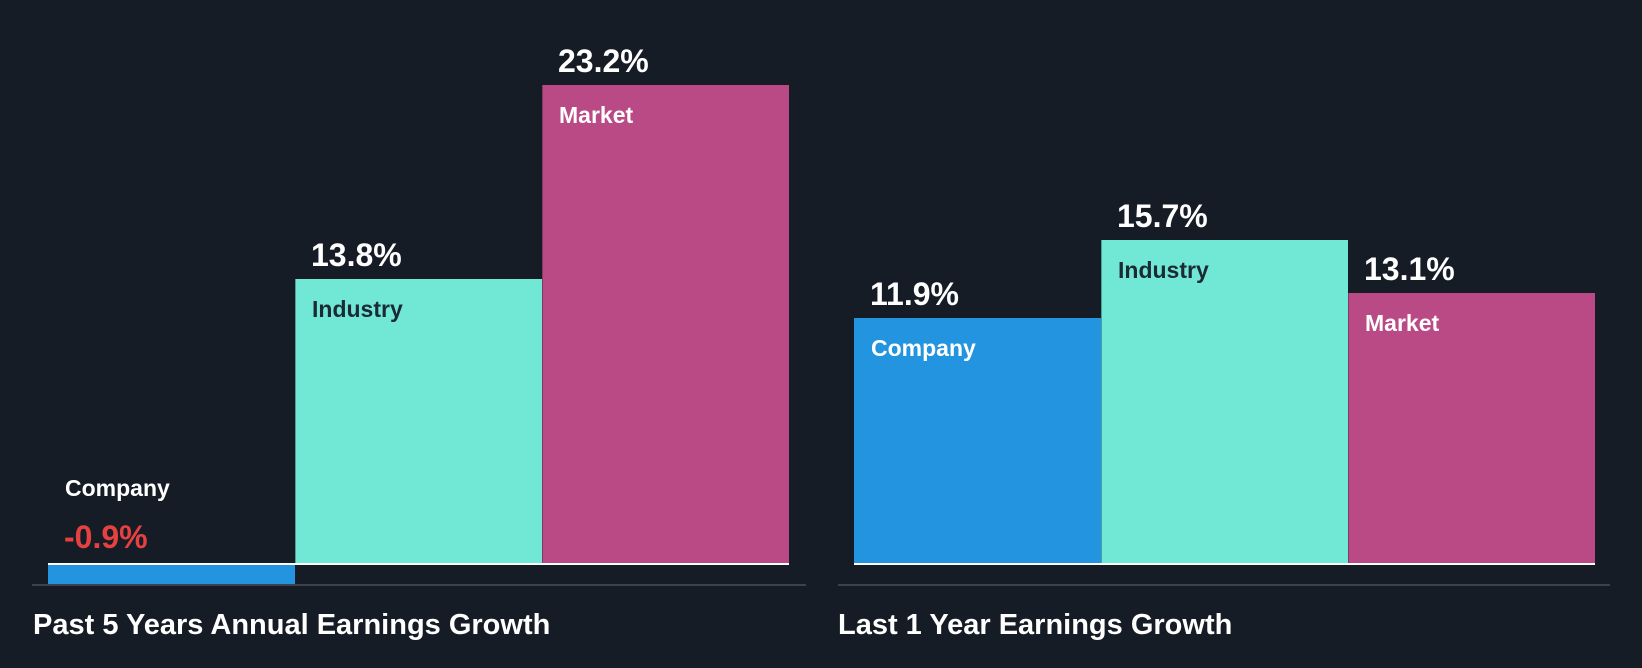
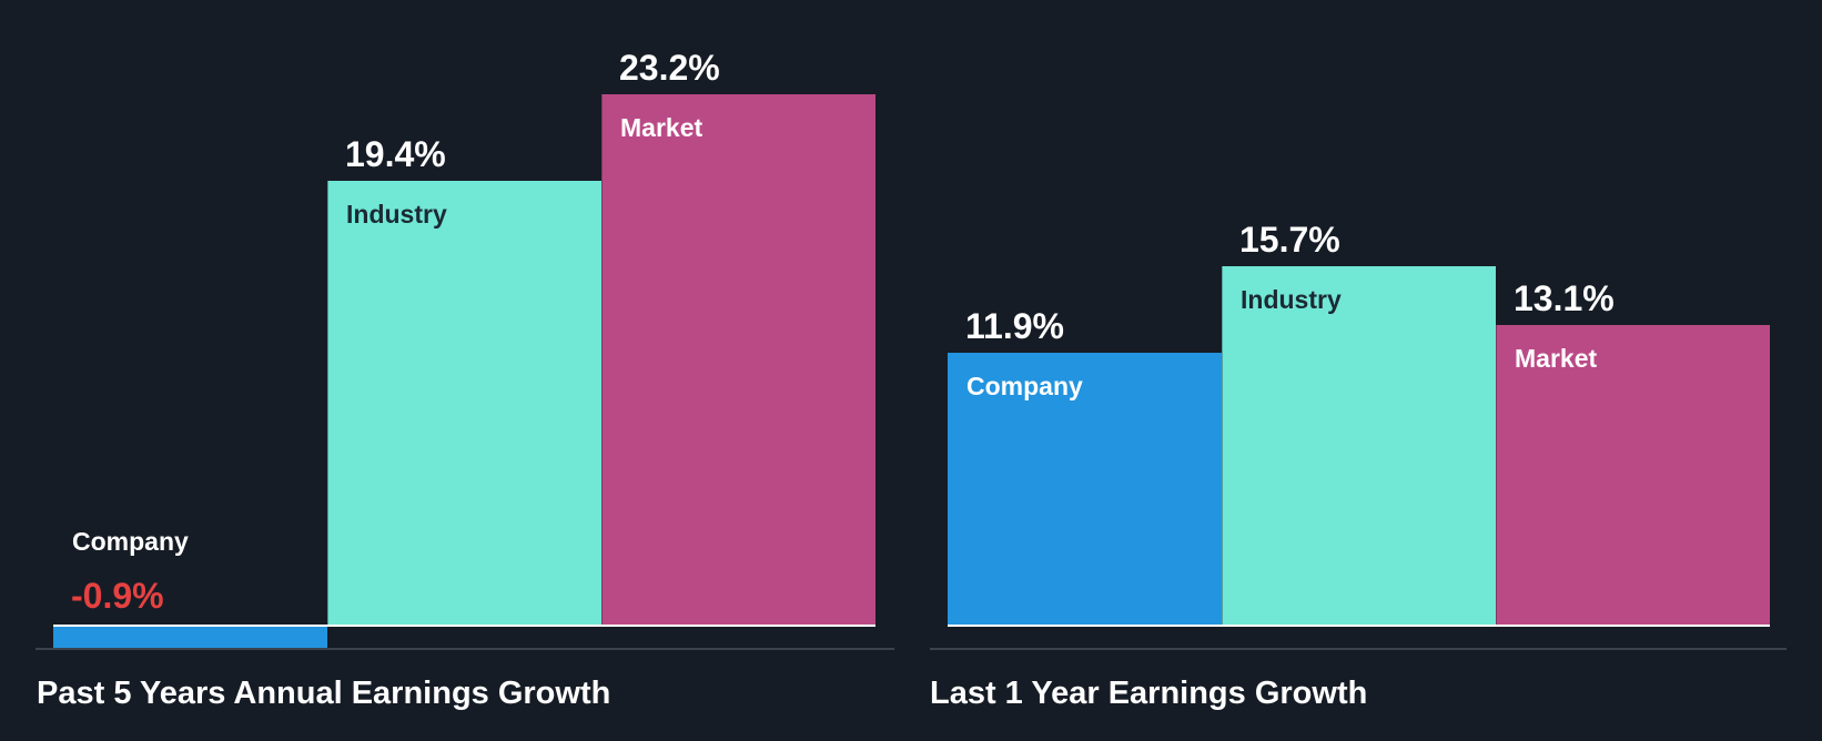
Past 5 Years Annual Earnings Growth/Industry: 13.8% -> 19.4%
